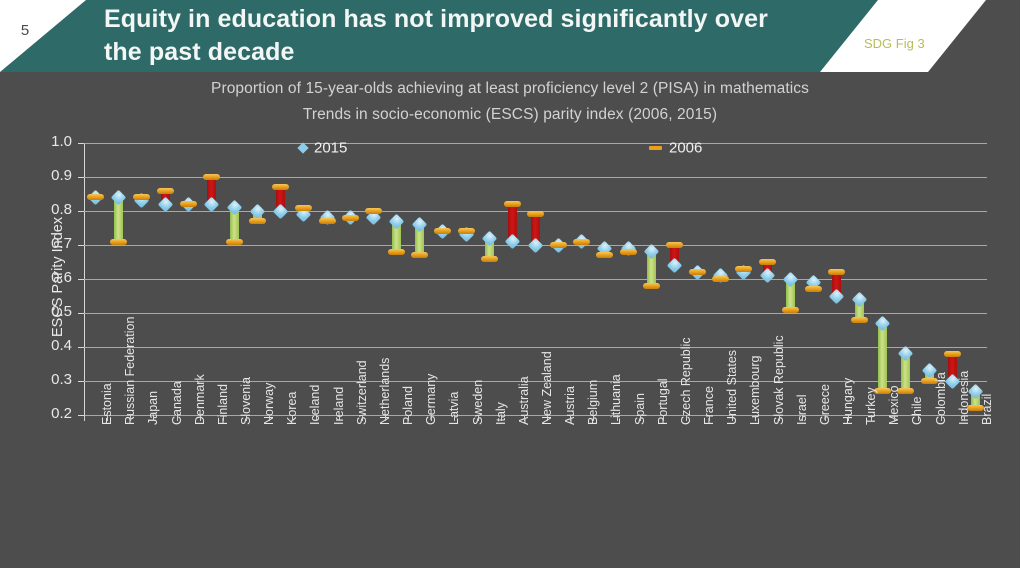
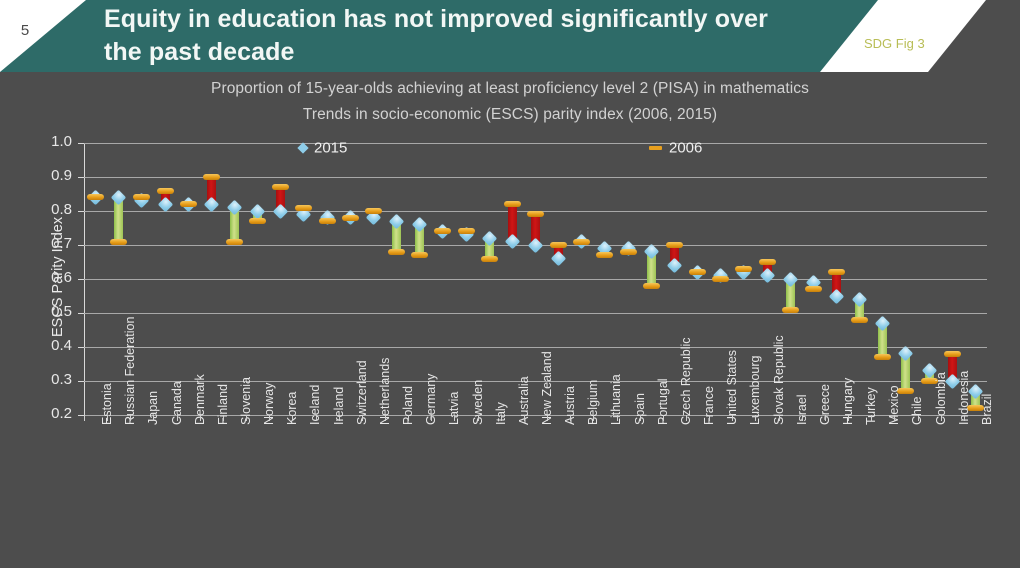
2015/Austria: 0.70 -> 0.66
2006/Mexico: 0.27 -> 0.37
